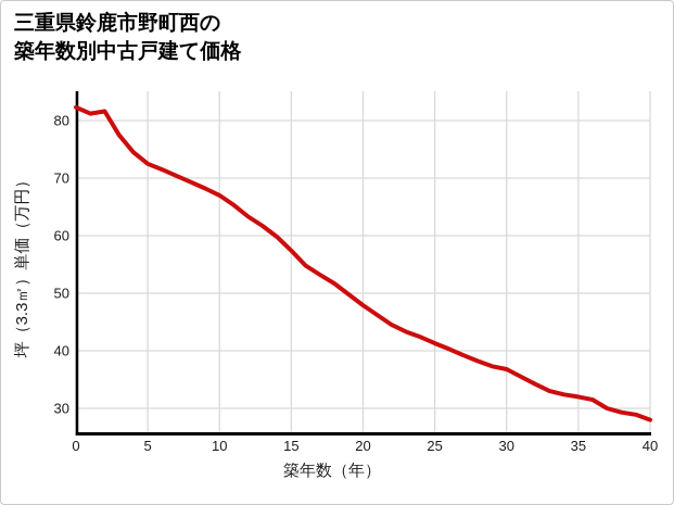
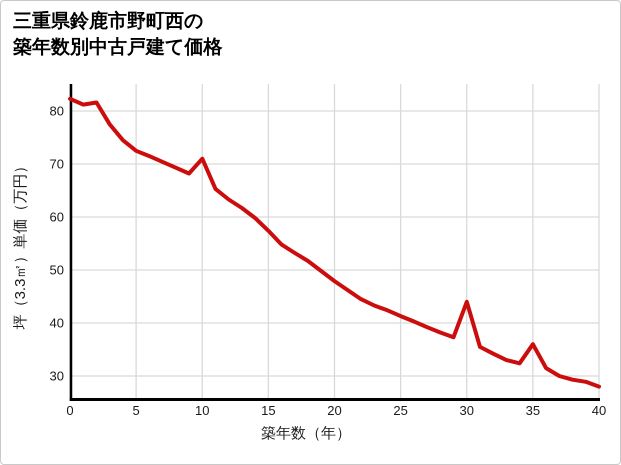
10: 67 -> 71
30: 37 -> 44
35: 32 -> 36
